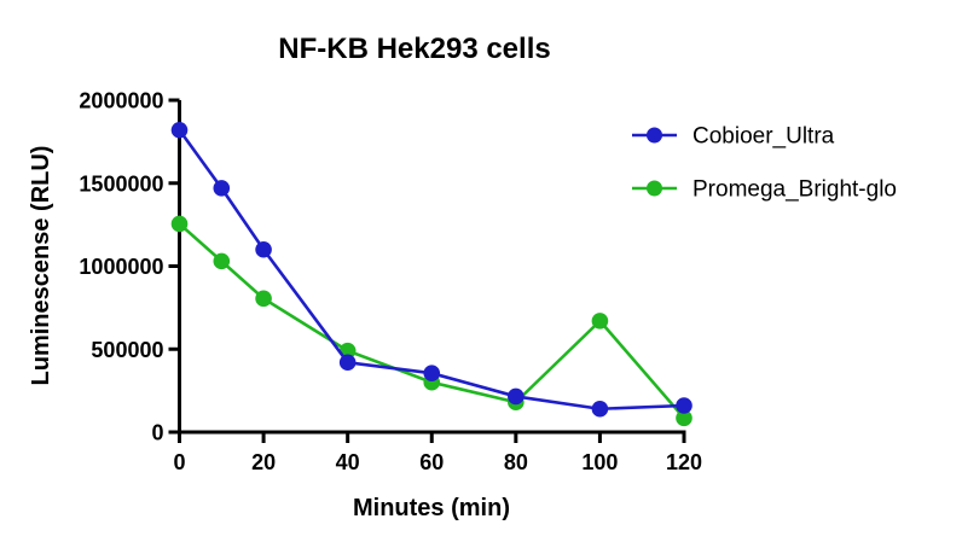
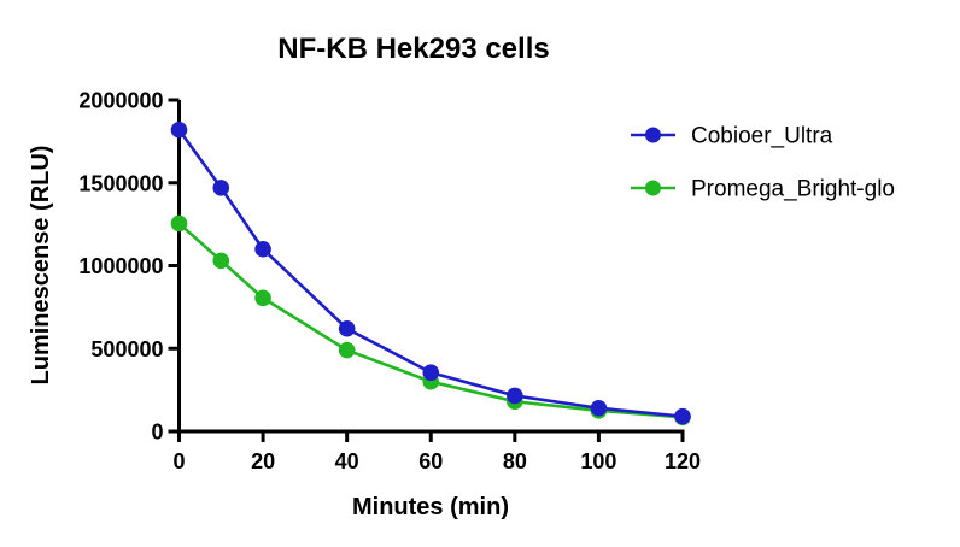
Cobioer_Ultra/40: 420000 -> 620000
Promega_Bright-glo/100: 670000 -> 120000
Cobioer_Ultra/120: 160000 -> 90000
